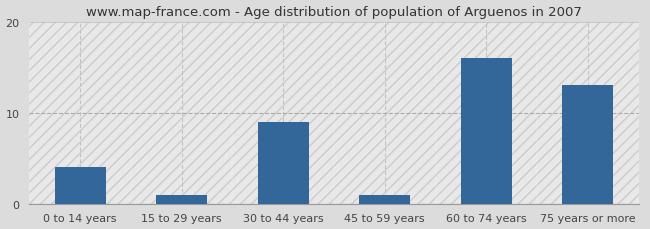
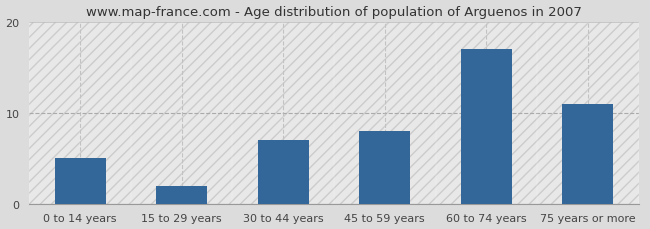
0 to 14 years: 4 -> 5
15 to 29 years: 1 -> 2
30 to 44 years: 9 -> 7
45 to 59 years: 1 -> 8
60 to 74 years: 16 -> 17
75 years or more: 13 -> 11
